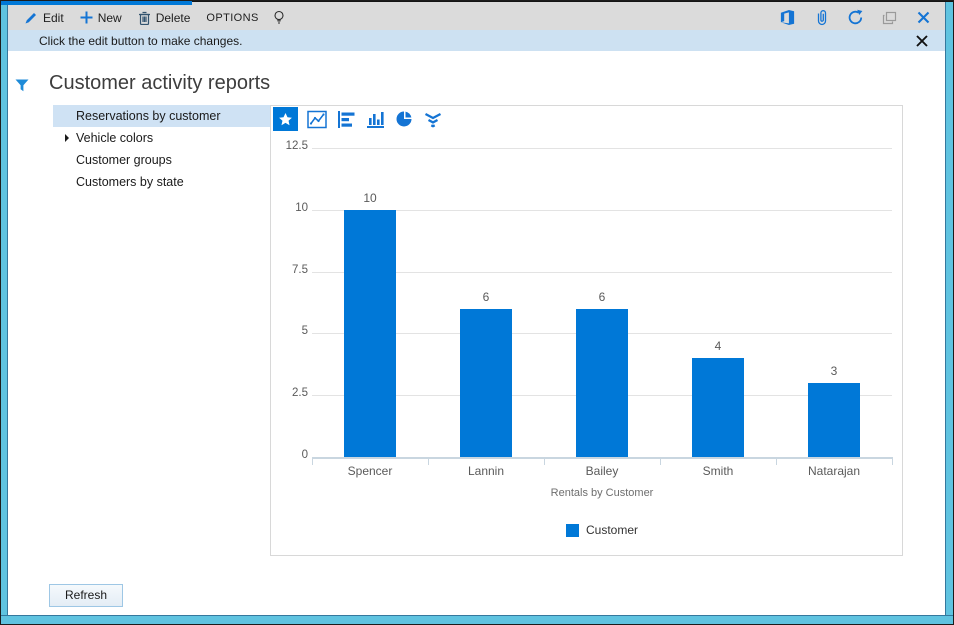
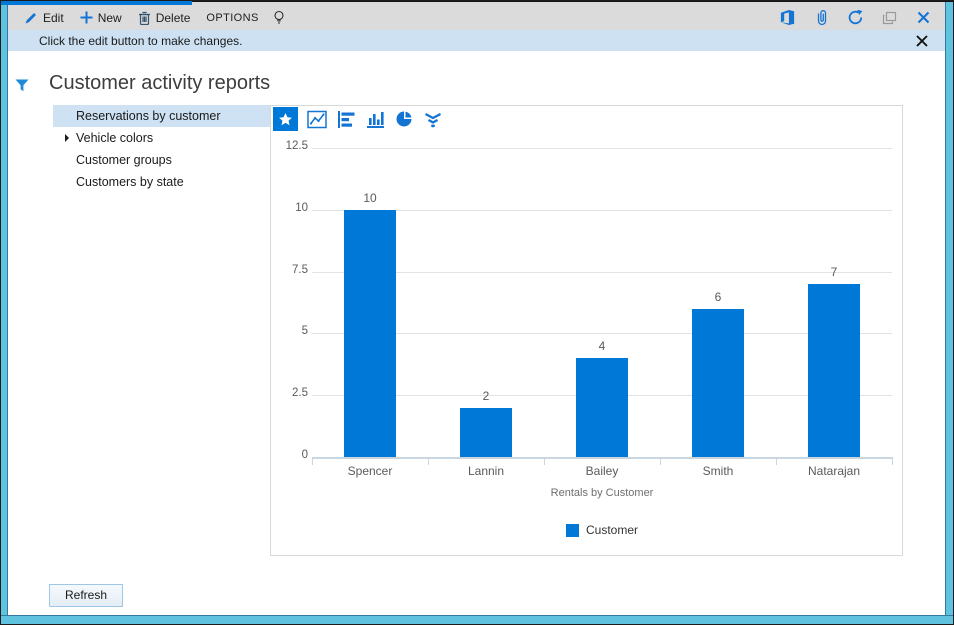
Lannin: 6 -> 2
Bailey: 6 -> 4
Smith: 4 -> 6
Natarajan: 3 -> 7
